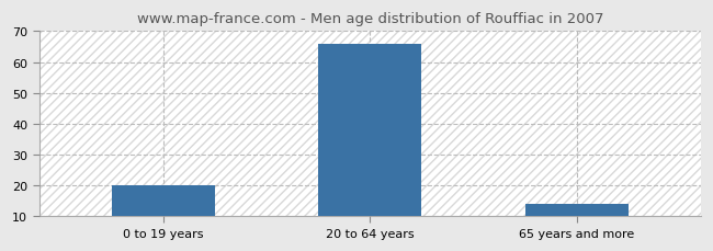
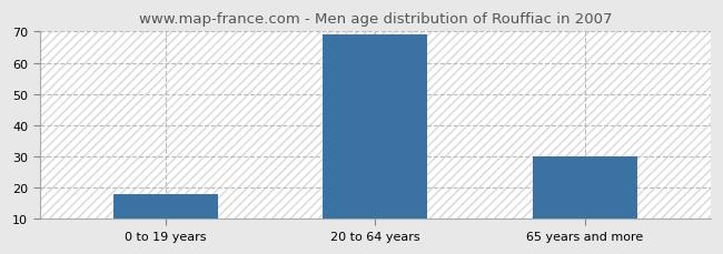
0 to 19 years: 20 -> 18
20 to 64 years: 66 -> 69
65 years and more: 14 -> 30
